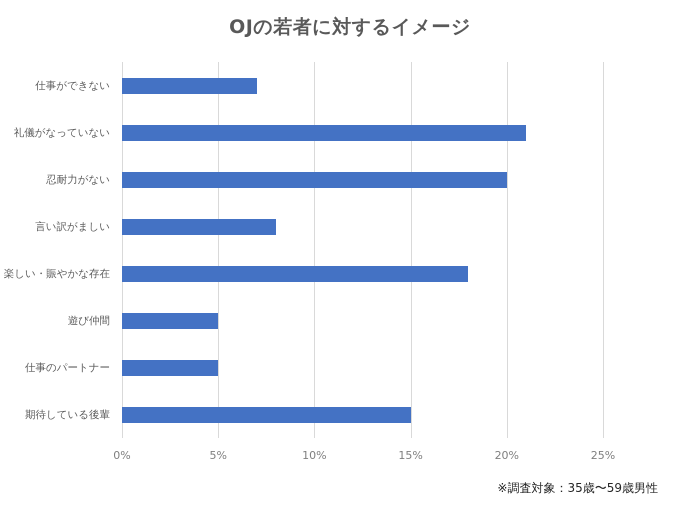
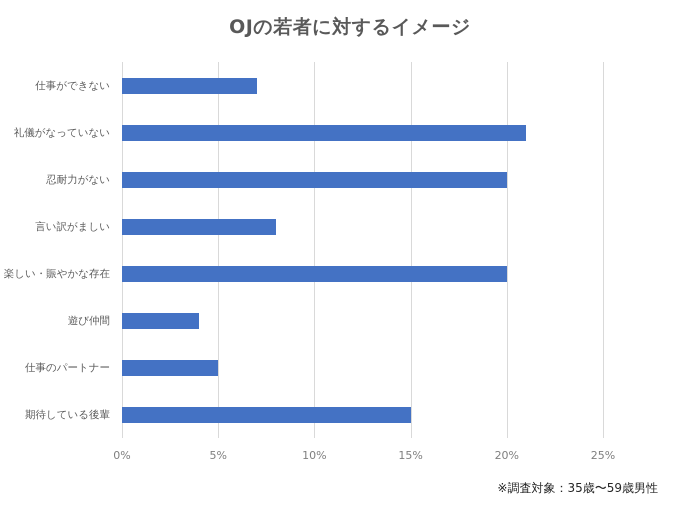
楽しい・賑やかな存在: 18% -> 20%
遊び仲間: 5% -> 4%
